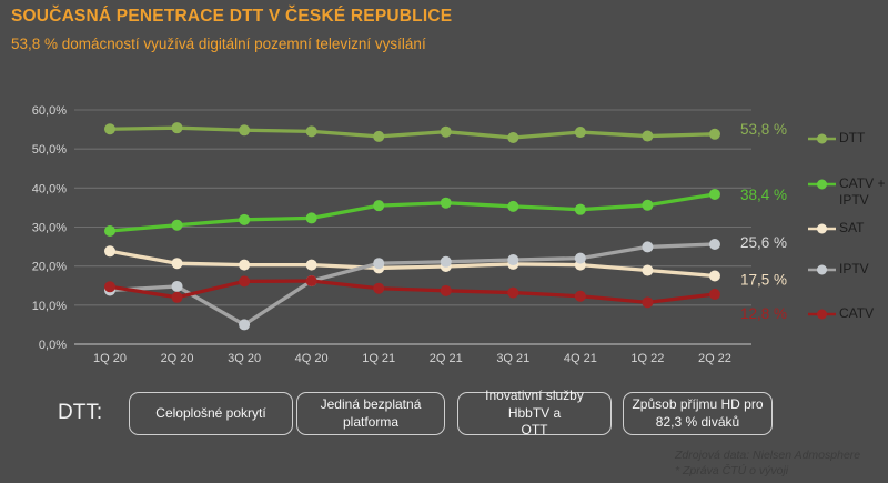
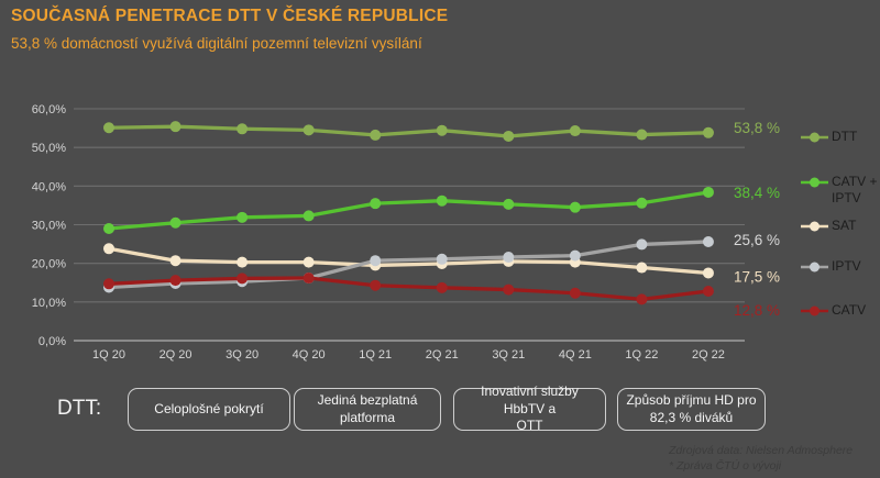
CATV/2Q 20: 12% -> 16%
IPTV/3Q 20: 5% -> 15%
